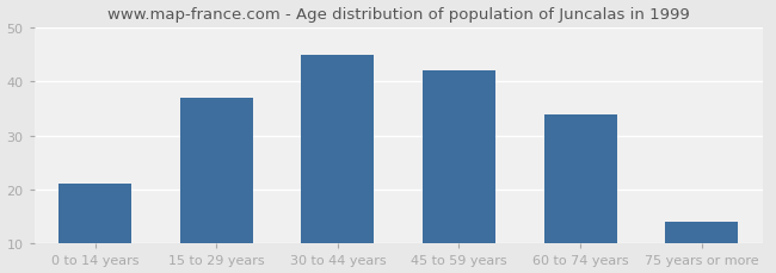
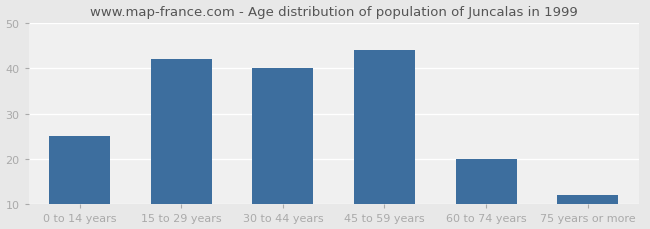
0 to 14 years: 21 -> 25
15 to 29 years: 37 -> 42
30 to 44 years: 45 -> 40
45 to 59 years: 42 -> 44
60 to 74 years: 34 -> 20
75 years or more: 14 -> 12
